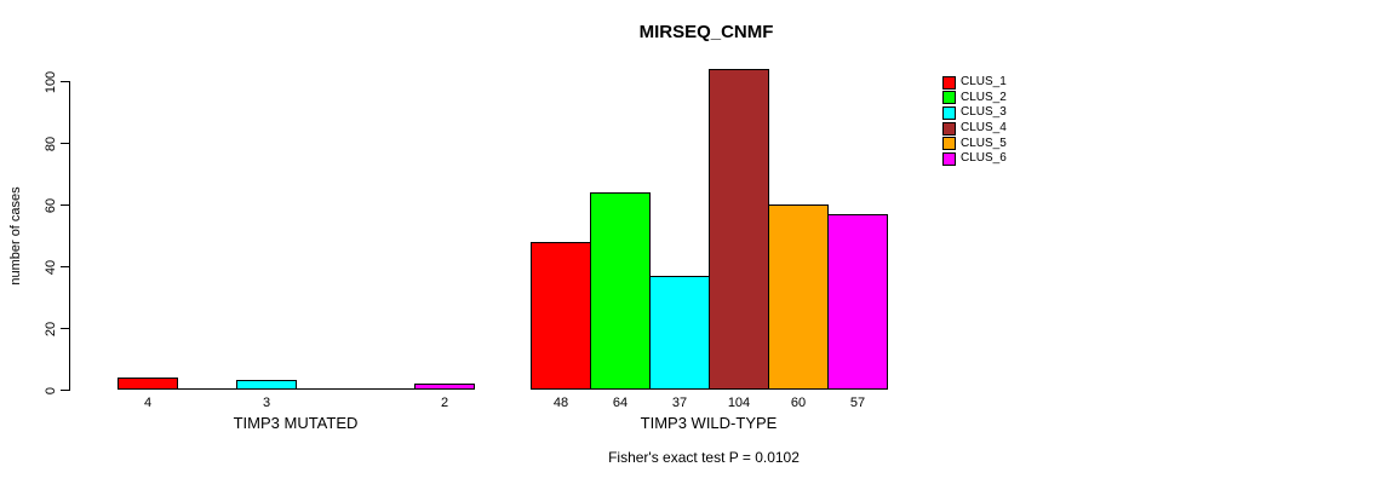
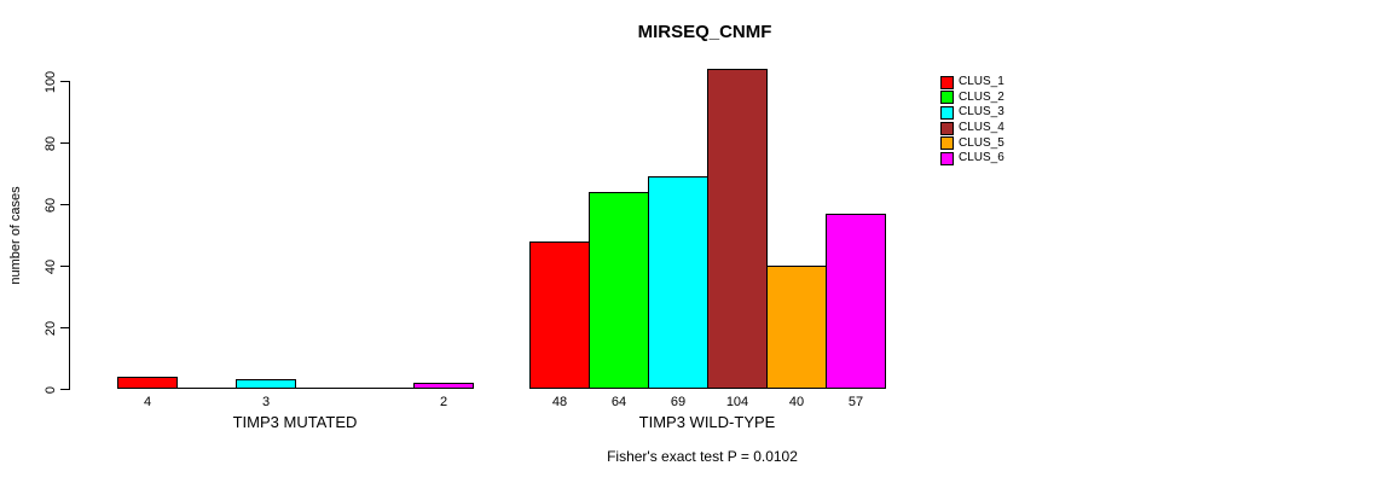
CLUS_3/TIMP3 WILD-TYPE: 37 -> 69
CLUS_5/TIMP3 WILD-TYPE: 60 -> 40
